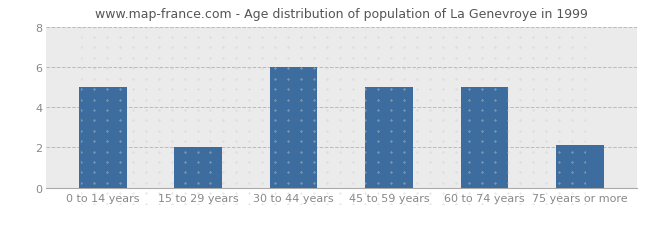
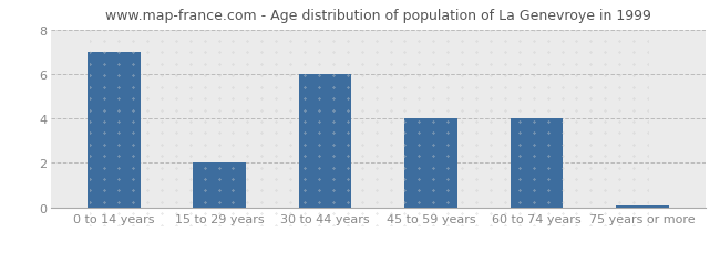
0 to 14 years: 5.0 -> 7.0
45 to 59 years: 5.0 -> 4.0
60 to 74 years: 5.0 -> 4.0
75 years or more: 2.1 -> 0.1
